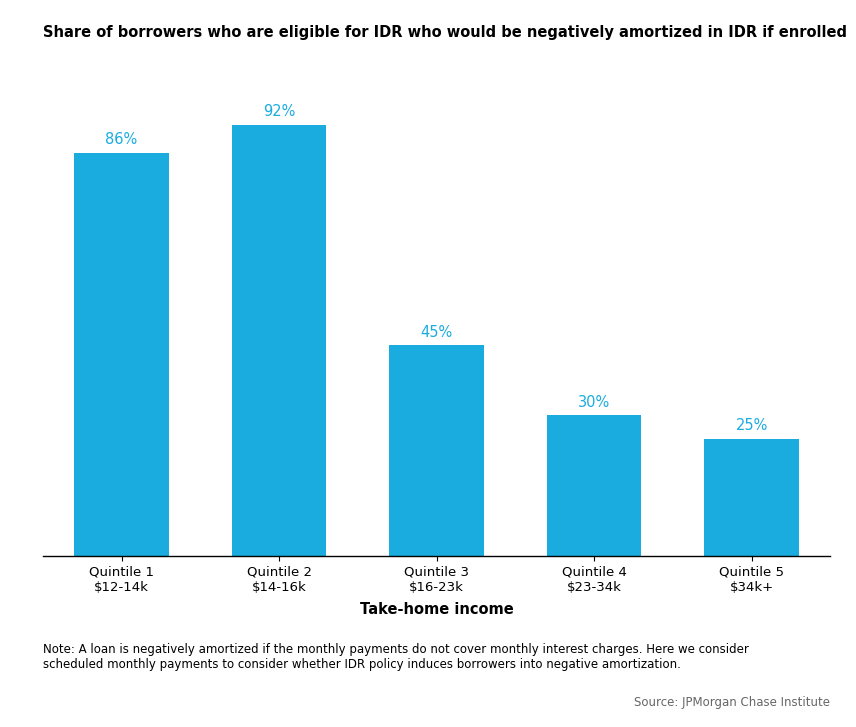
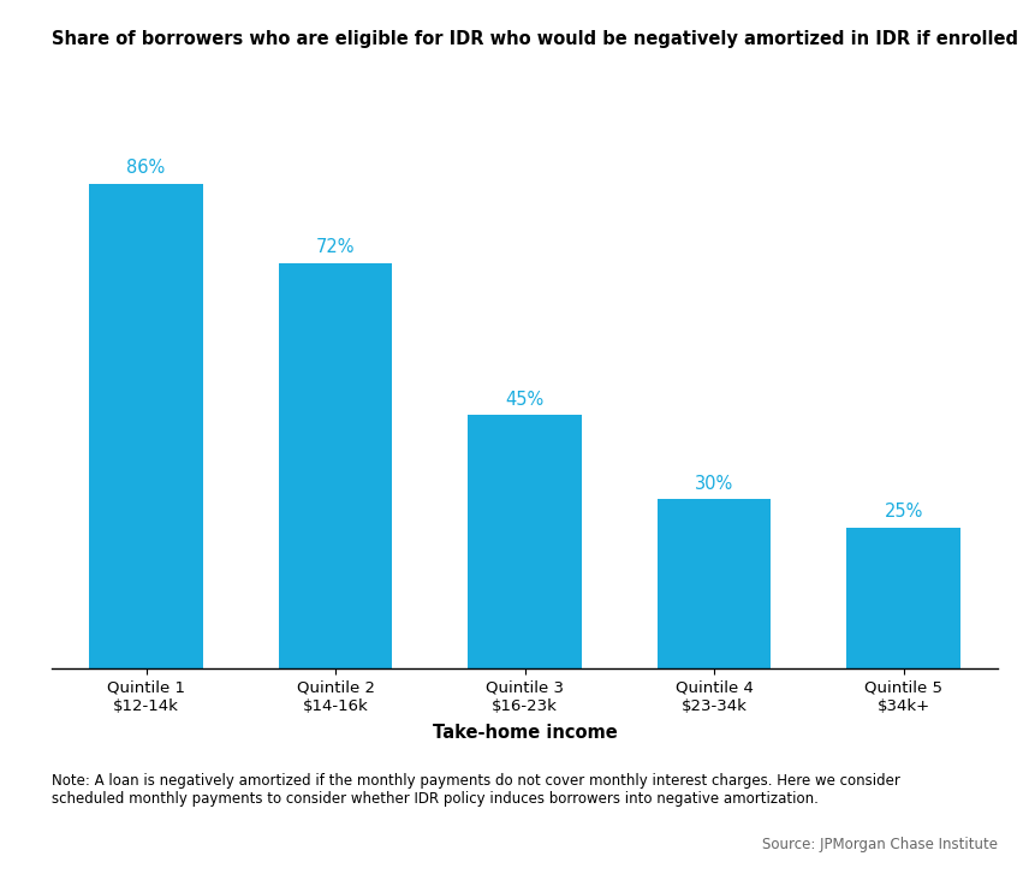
Quintile 2 $14-16k: 92% -> 72%
